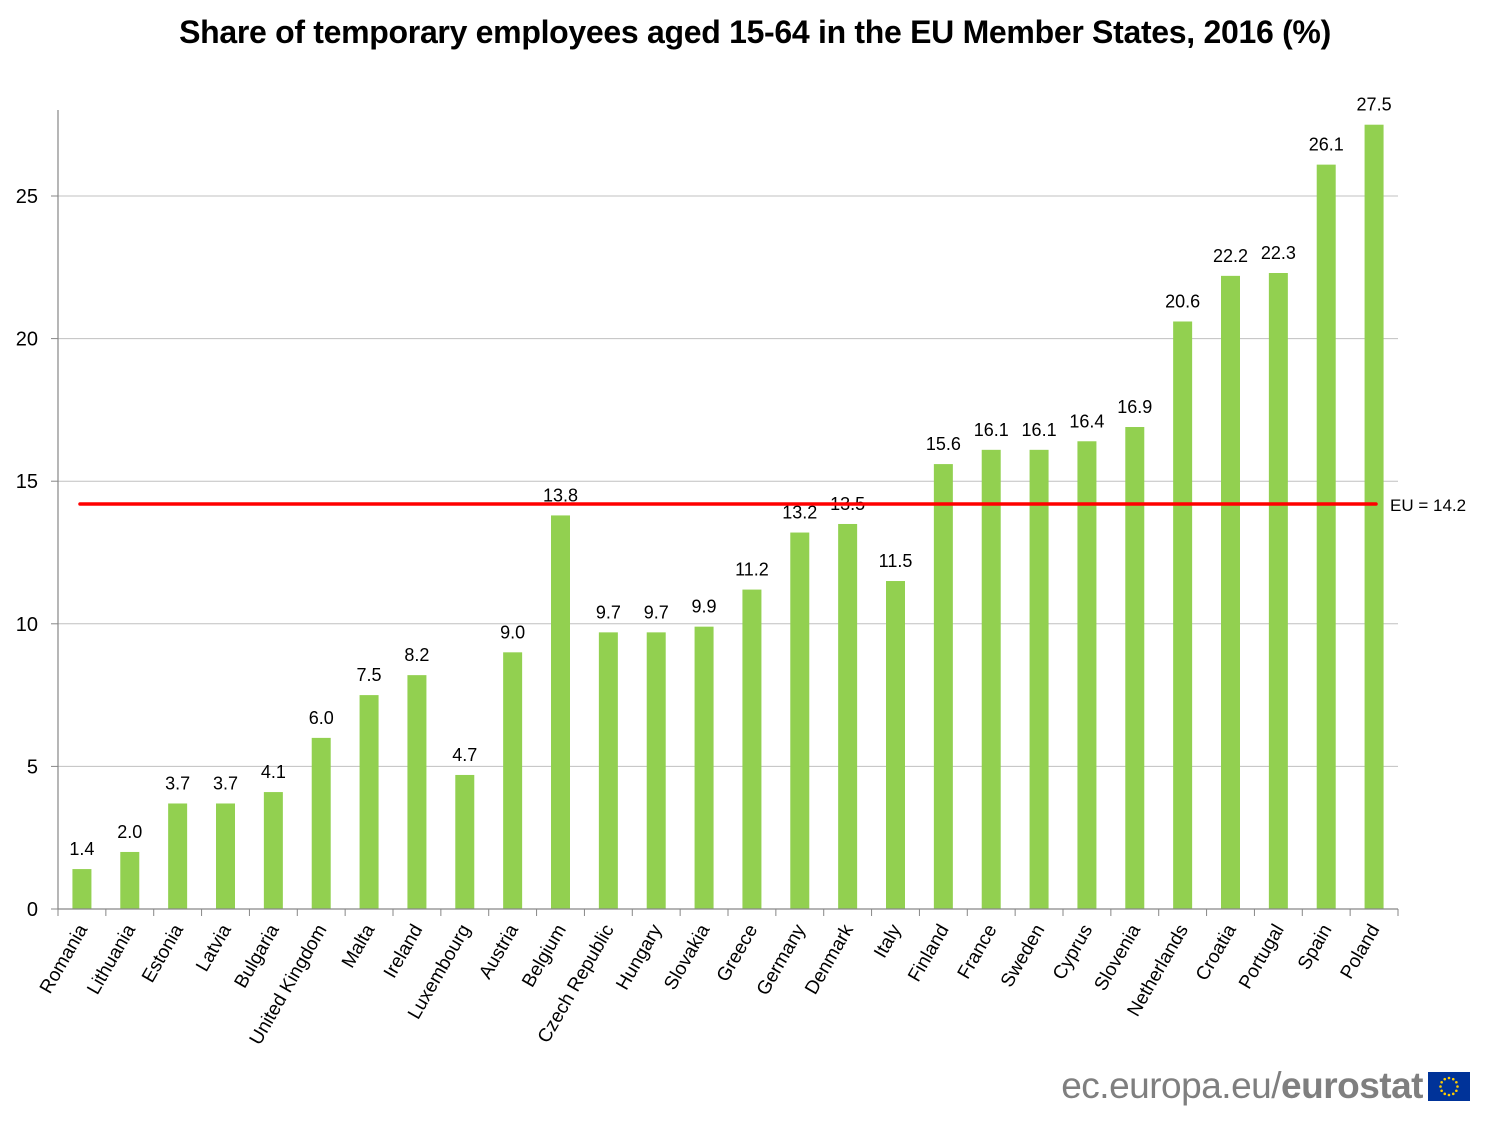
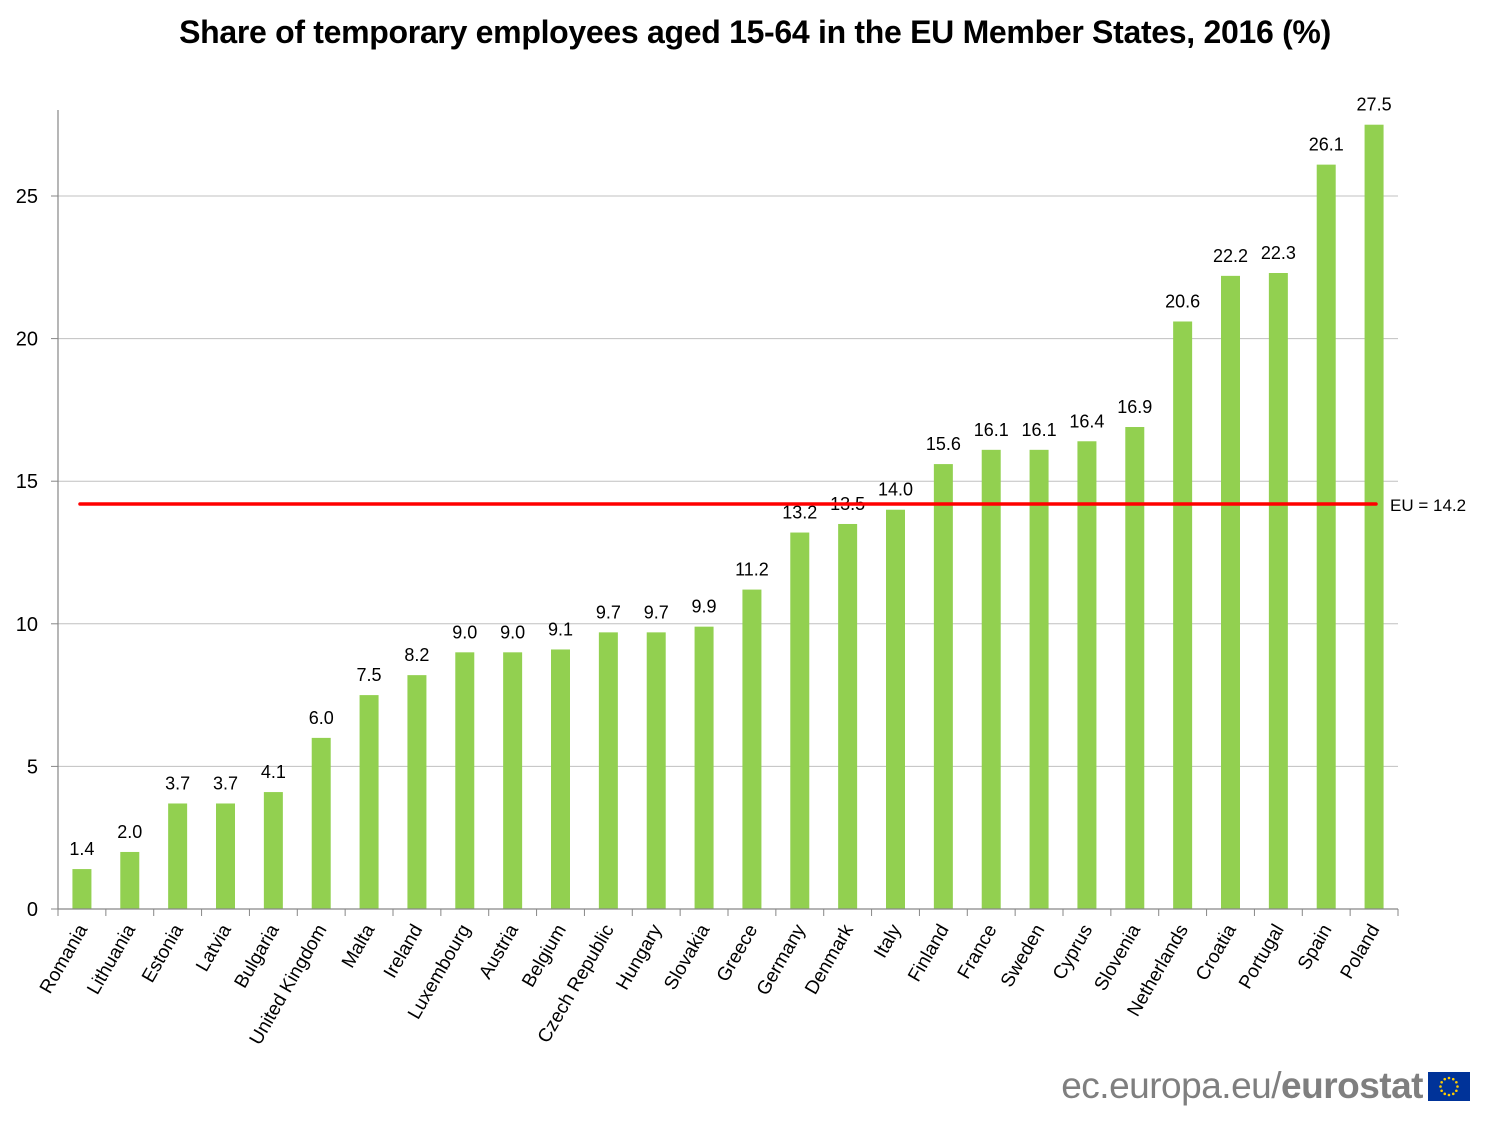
Luxembourg: 4.7 -> 9.0
Belgium: 13.8 -> 9.1
Italy: 11.5 -> 14.0
